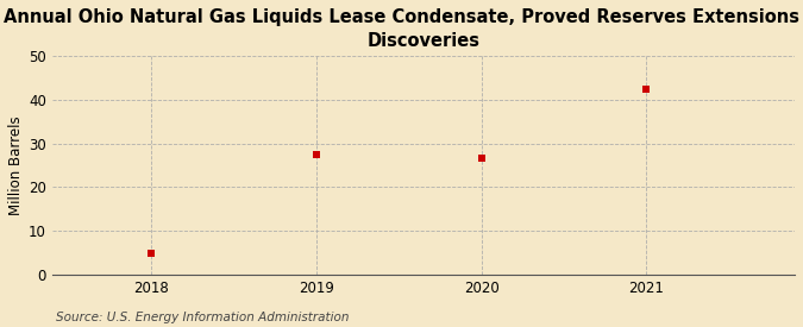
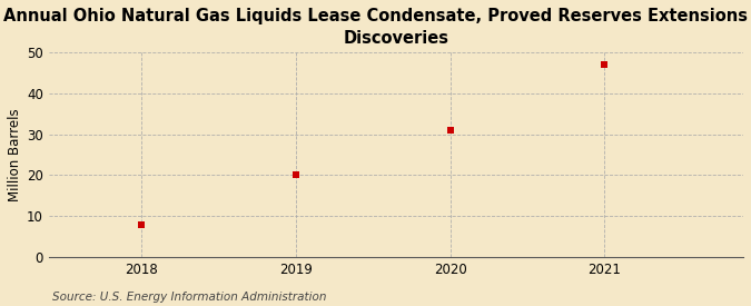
2018: 5.0 -> 7.9
2019: 27.5 -> 20.0
2020: 26.5 -> 31.0
2021: 42.5 -> 47.0
